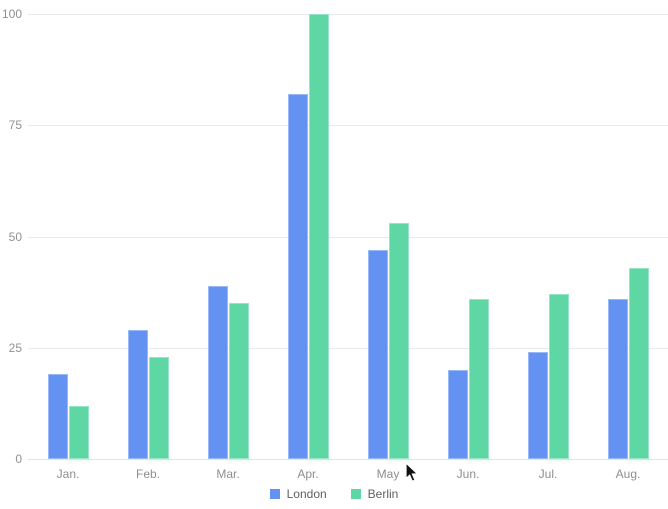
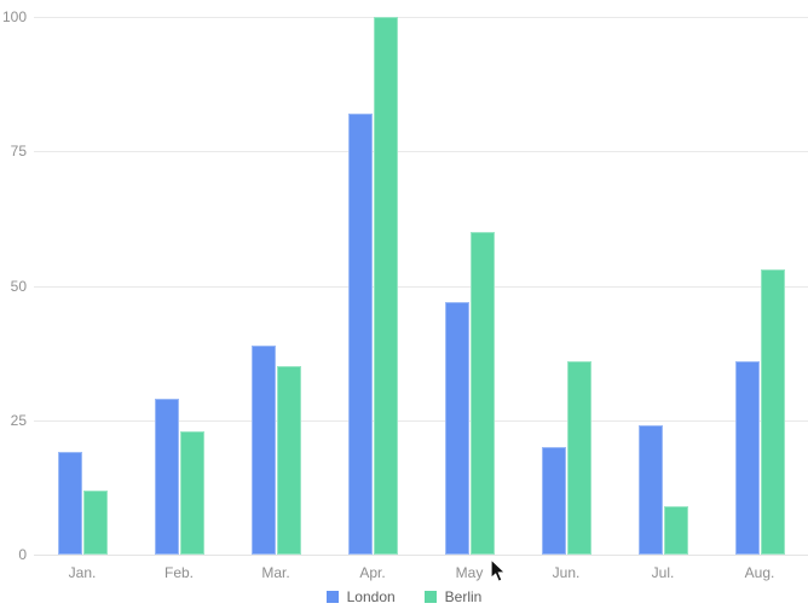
Berlin/May: 53 -> 60
Berlin/Jul.: 37 -> 9
Berlin/Aug.: 43 -> 53
